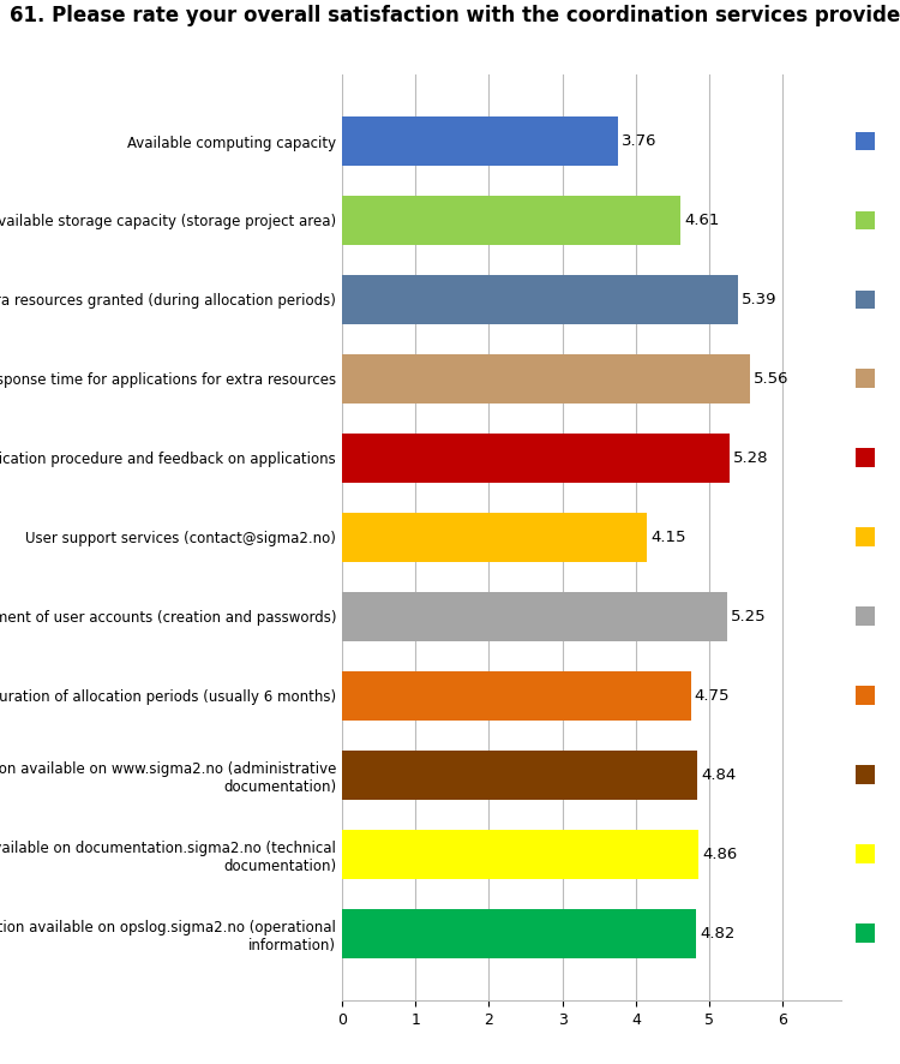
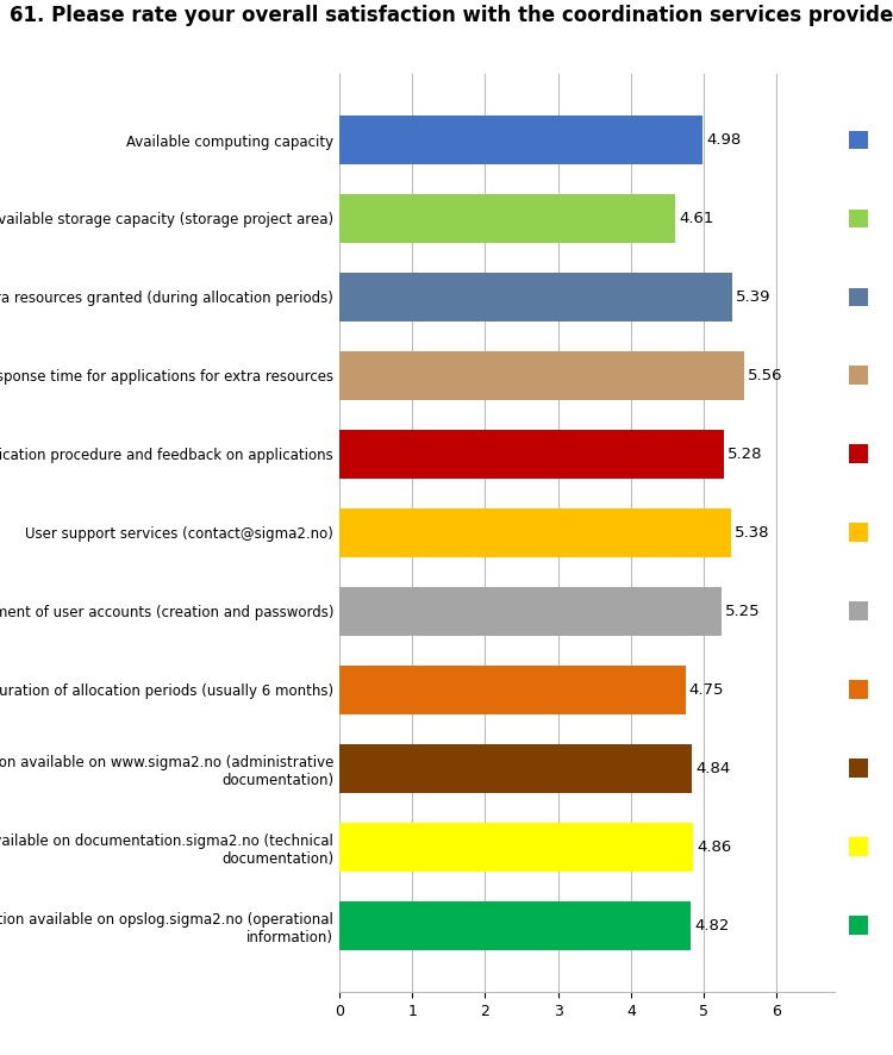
Available computing capacity: 3.76 -> 4.98
User support services (contact@sigma2.no): 4.15 -> 5.38
